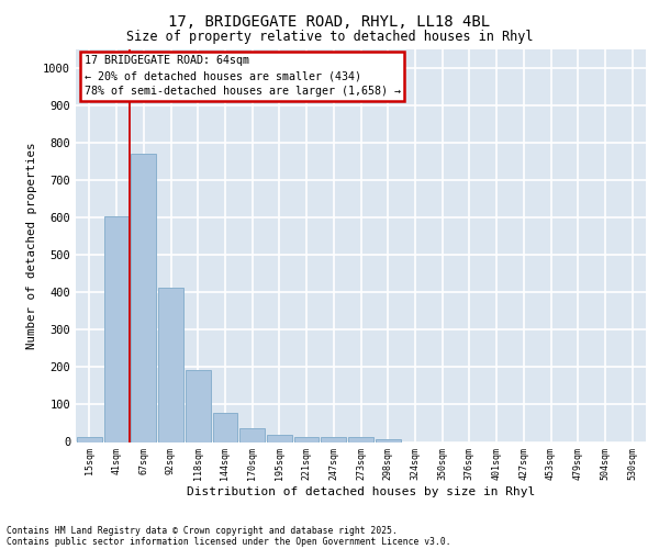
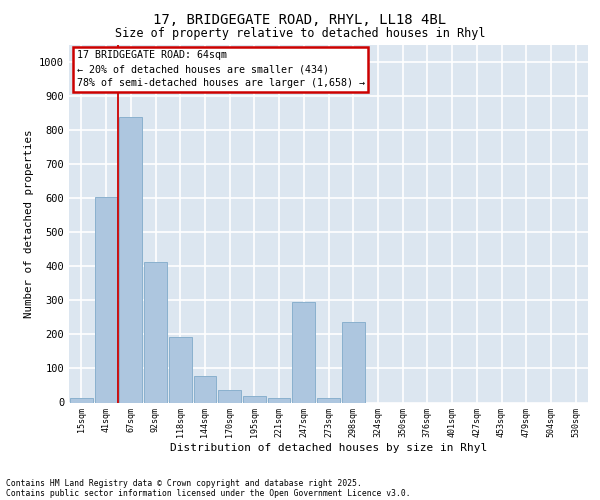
67sqm: 770 -> 840
247sqm: 12 -> 295
298sqm: 6 -> 235
